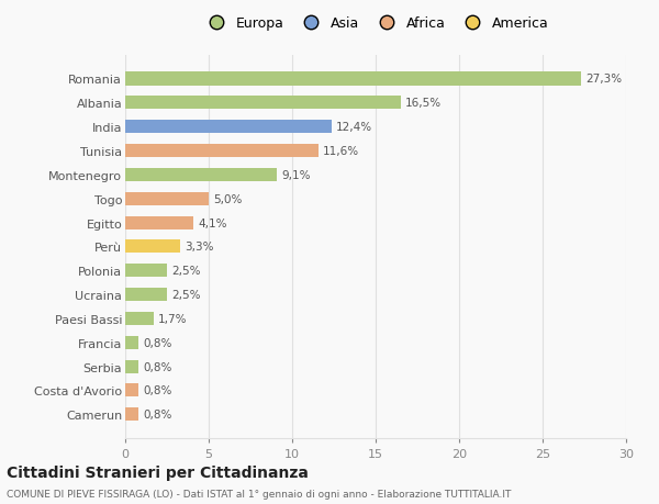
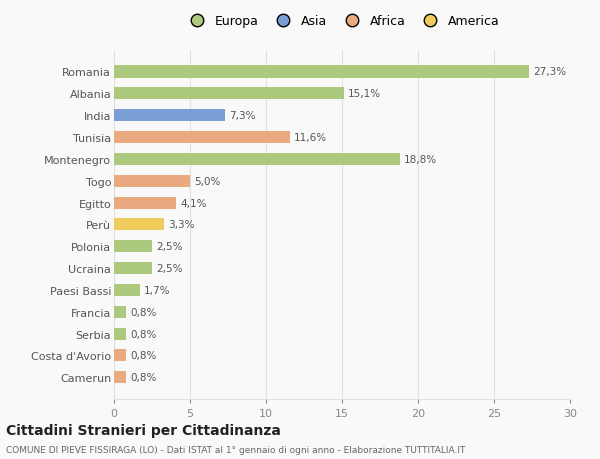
Albania: 16,5% -> 15,1%
India: 12,4% -> 7,3%
Montenegro: 9,1% -> 18,8%
